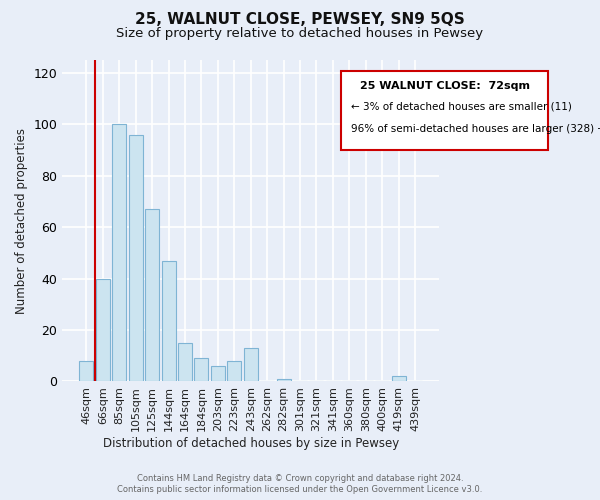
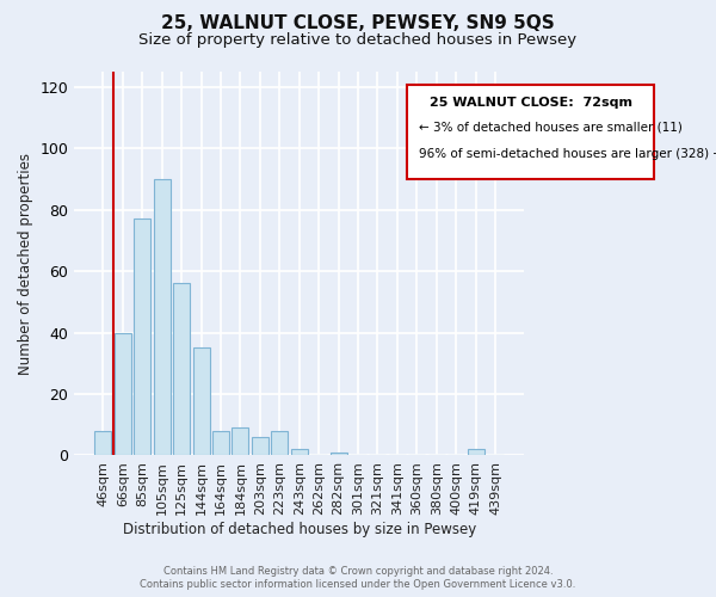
85sqm: 100 -> 77
105sqm: 96 -> 90
125sqm: 67 -> 56
144sqm: 47 -> 35
164sqm: 15 -> 8
243sqm: 13 -> 2
